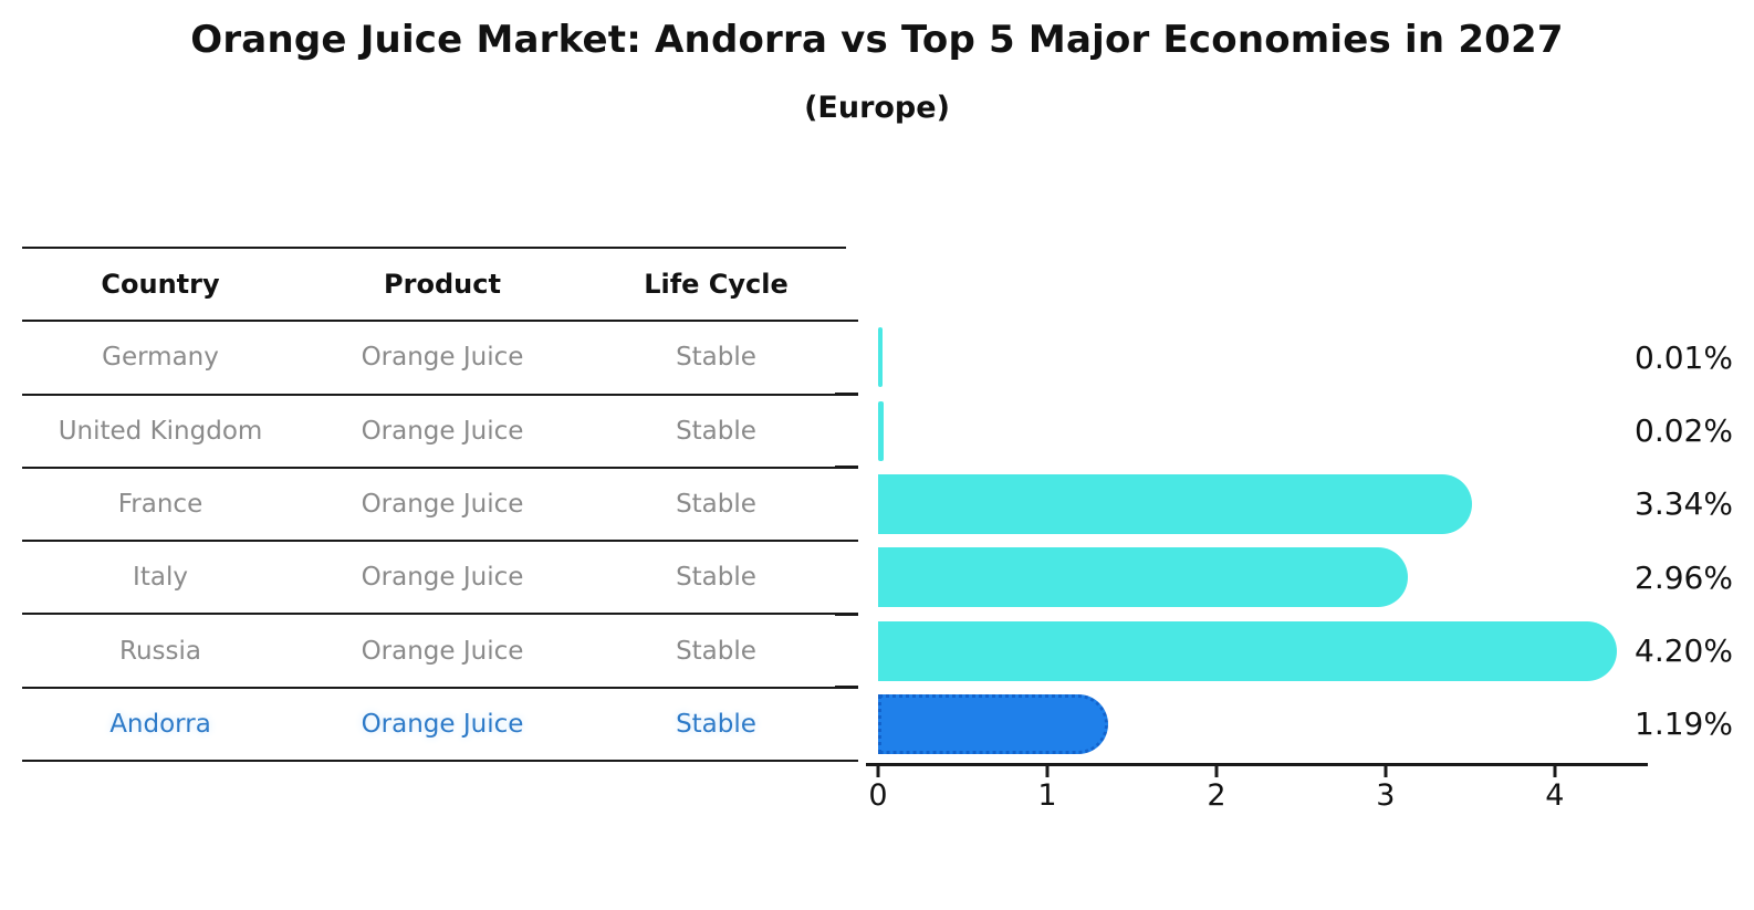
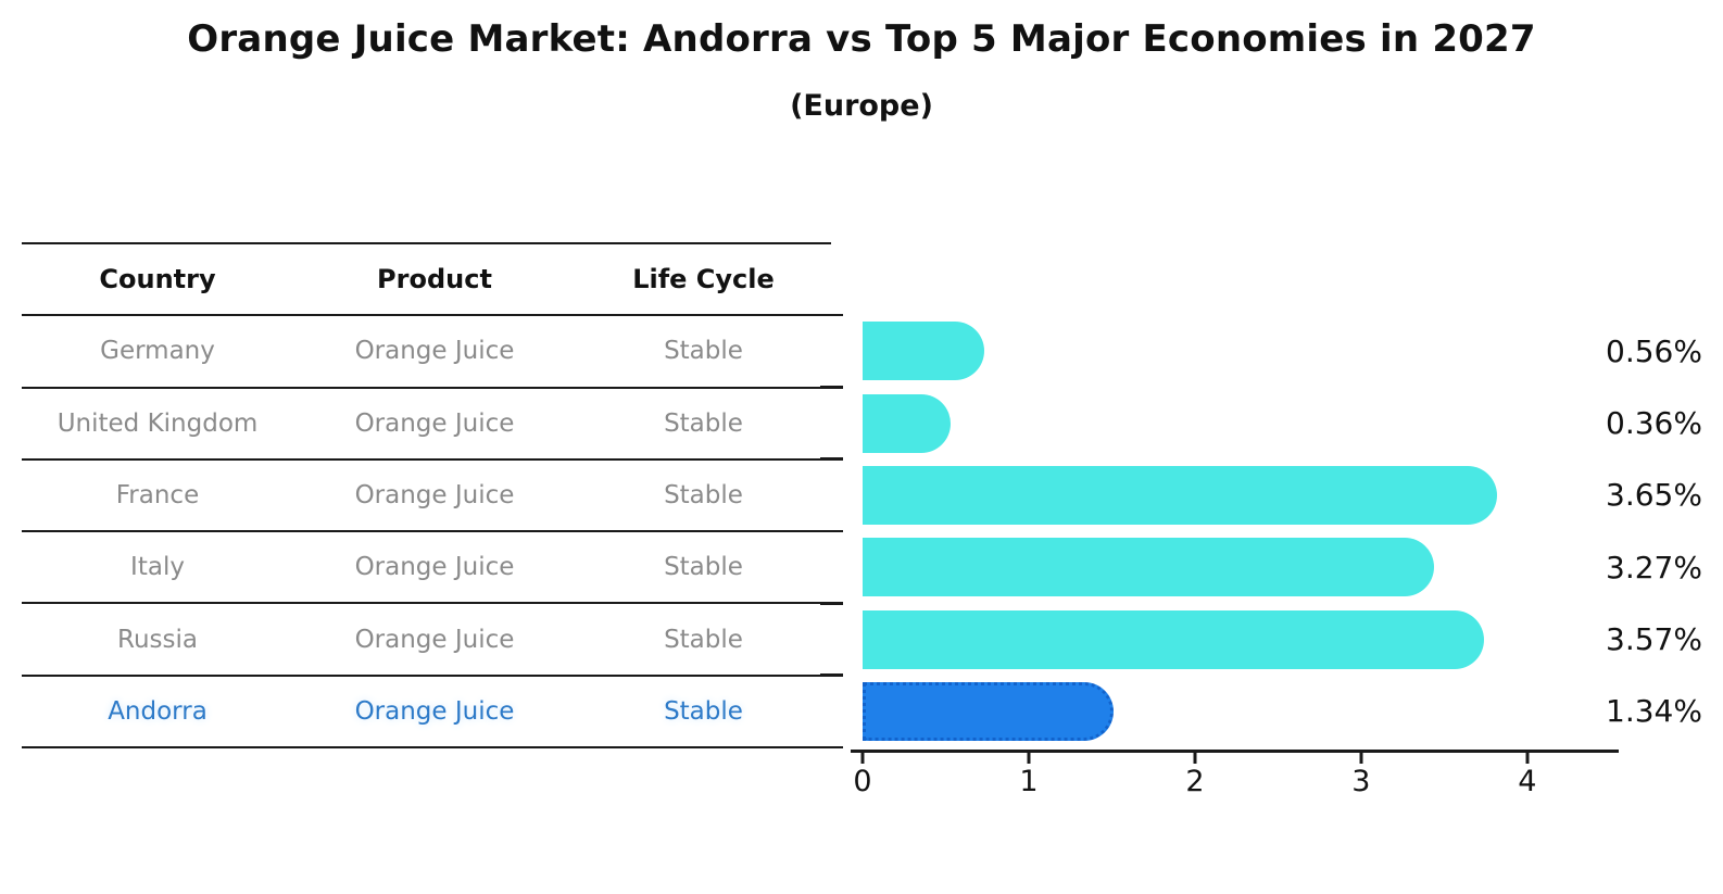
Germany: 0.01% -> 0.56%
United Kingdom: 0.02% -> 0.36%
France: 3.34% -> 3.65%
Italy: 2.96% -> 3.27%
Russia: 4.20% -> 3.57%
Andorra: 1.19% -> 1.34%
